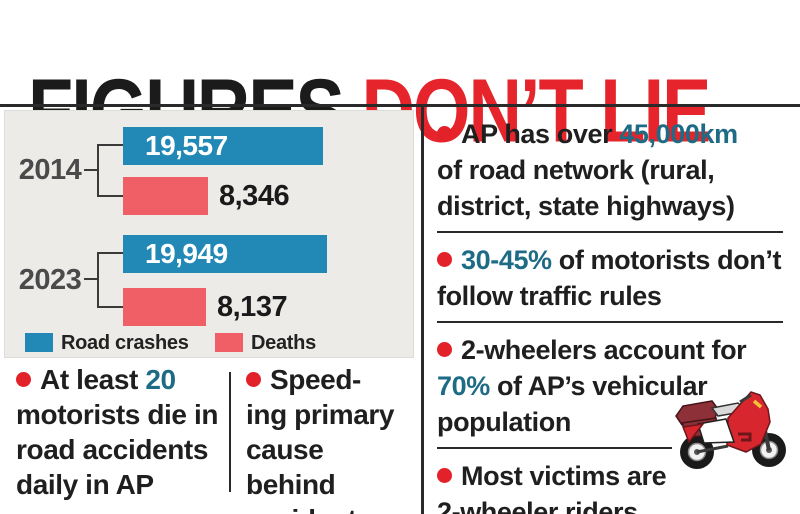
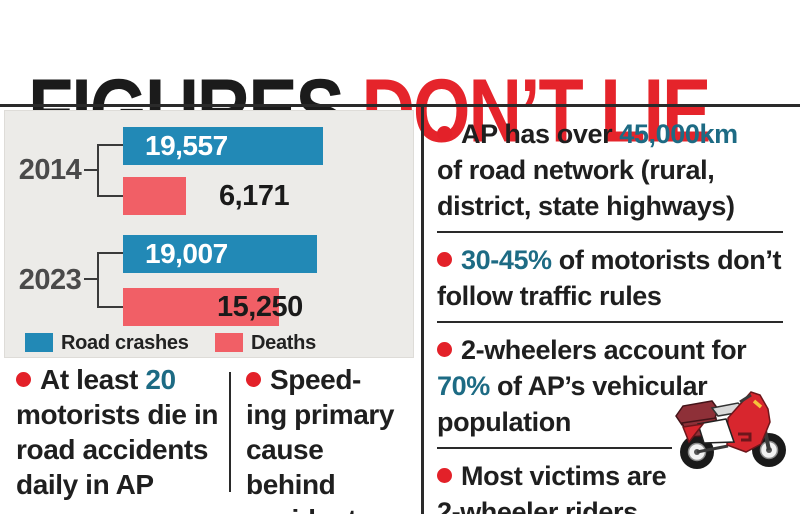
Deaths/2014: 8,346 -> 6,171
Road crashes/2023: 19,949 -> 19,007
Deaths/2023: 8,137 -> 15,250
